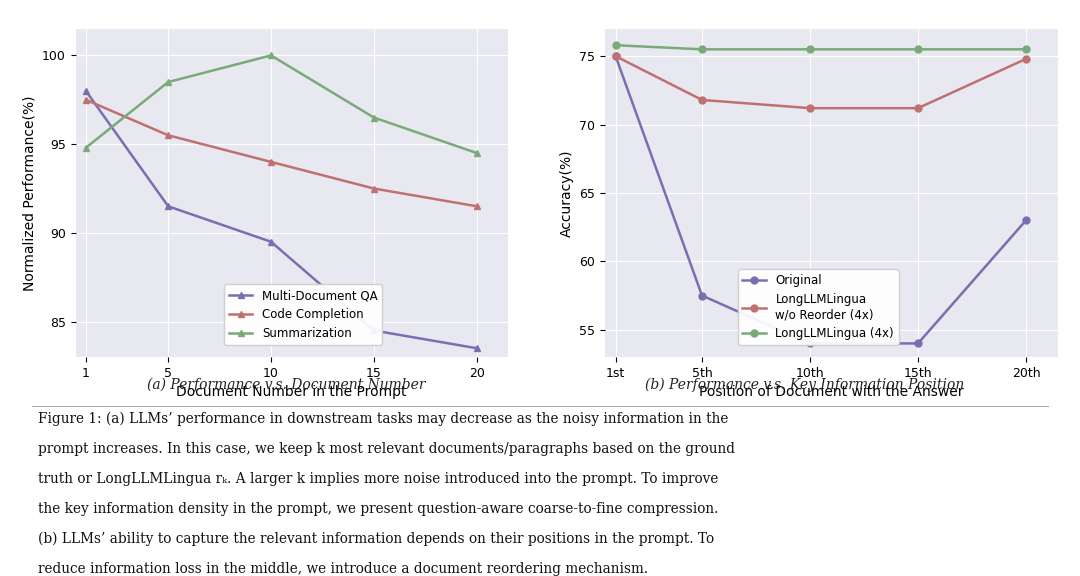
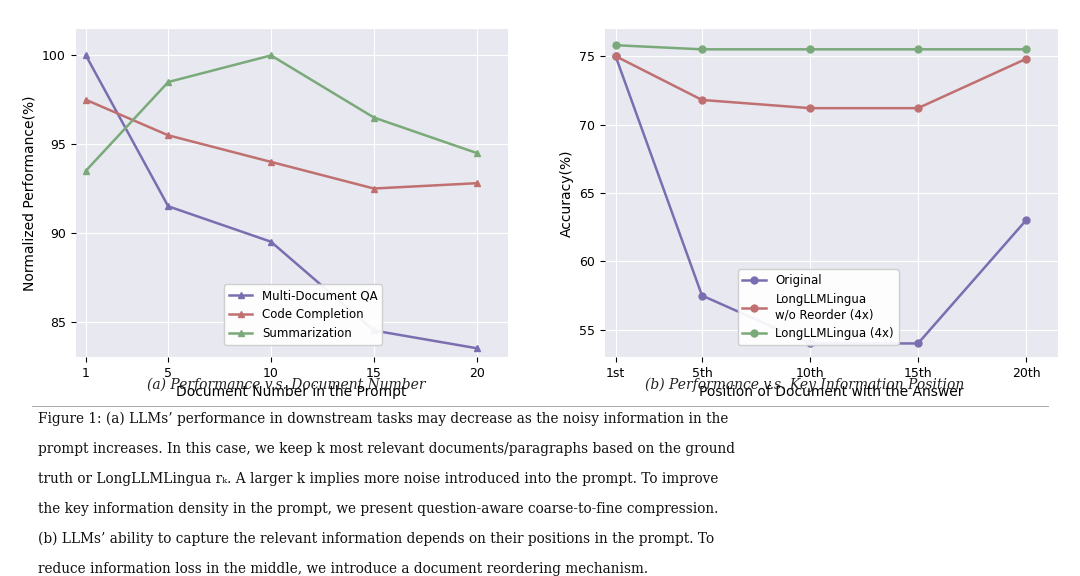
Multi-Document QA/1: 98.0 -> 100.0
Summarization/1: 94.8 -> 93.5
Code Completion/20: 91.5 -> 92.8
